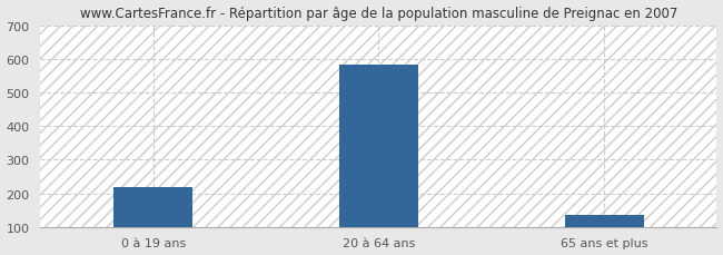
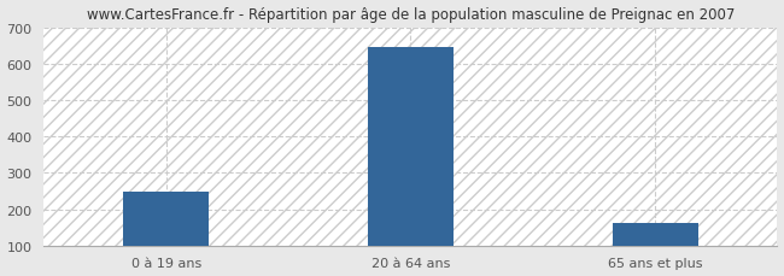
0 à 19 ans: 220 -> 248
20 à 64 ans: 585 -> 648
65 ans et plus: 135 -> 162
